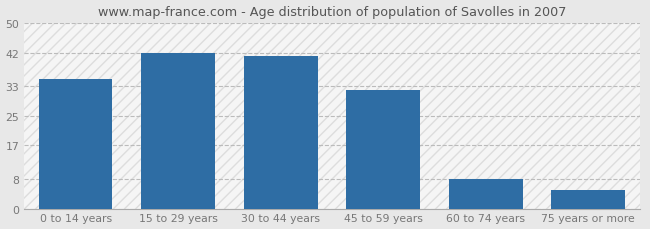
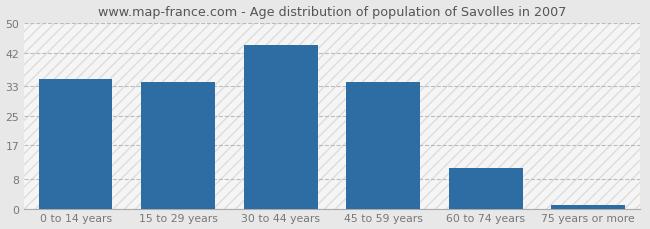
15 to 29 years: 42 -> 34
30 to 44 years: 41 -> 44
45 to 59 years: 32 -> 34
60 to 74 years: 8 -> 11
75 years or more: 5 -> 1
